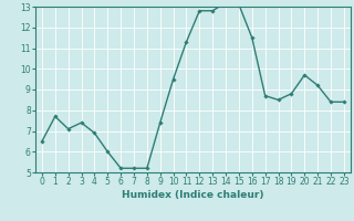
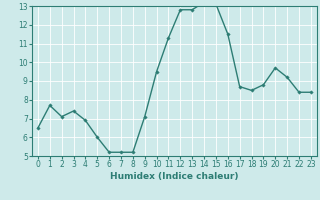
9: 7.4 -> 7.1
